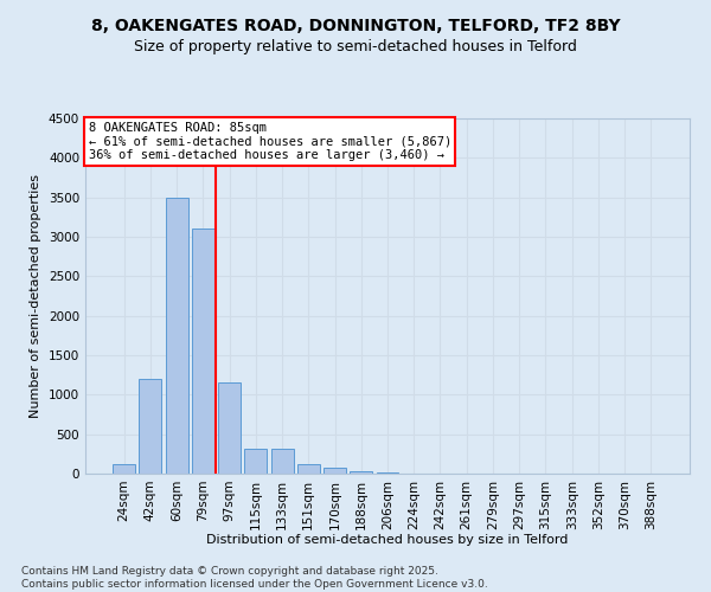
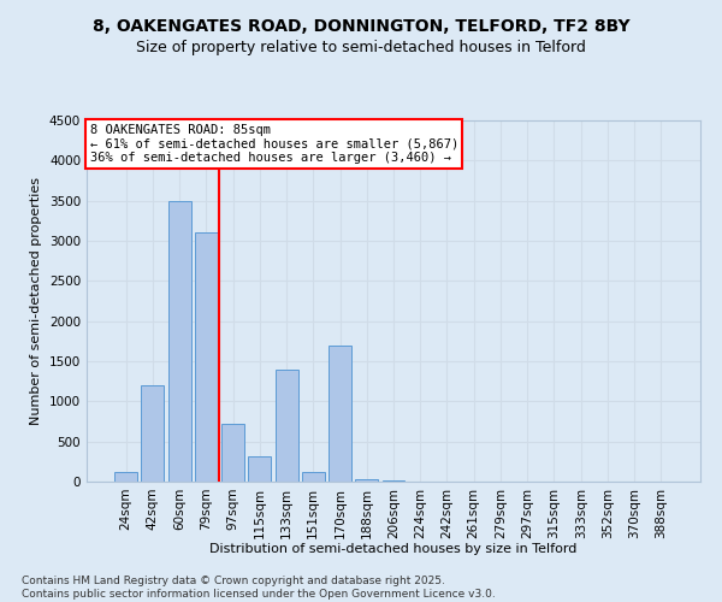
97sqm: 1150 -> 720
133sqm: 310 -> 1400
170sqm: 70 -> 1700
